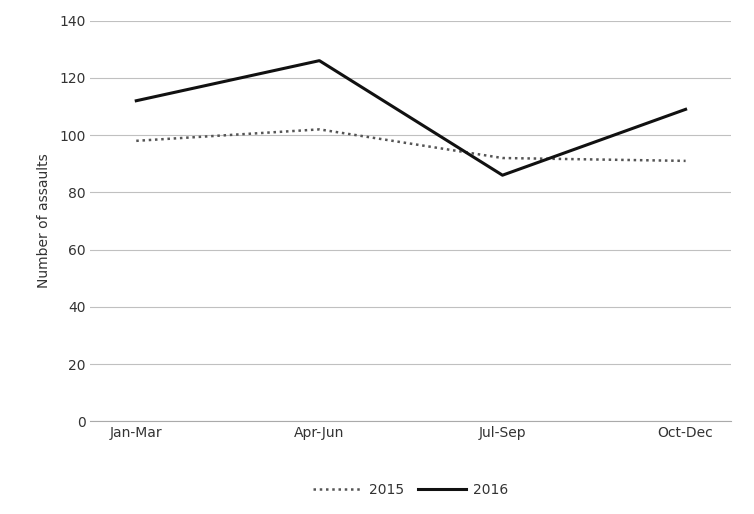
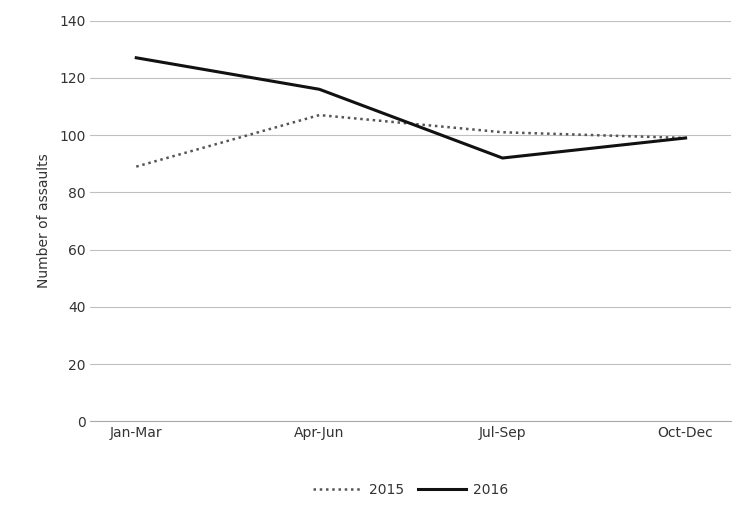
2015/Jan-Mar: 98 -> 89
2016/Jan-Mar: 112 -> 127
2015/Apr-Jun: 102 -> 107
2016/Apr-Jun: 126 -> 116
2015/Jul-Sep: 92 -> 101
2016/Jul-Sep: 86 -> 92
2015/Oct-Dec: 91 -> 99
2016/Oct-Dec: 109 -> 99
